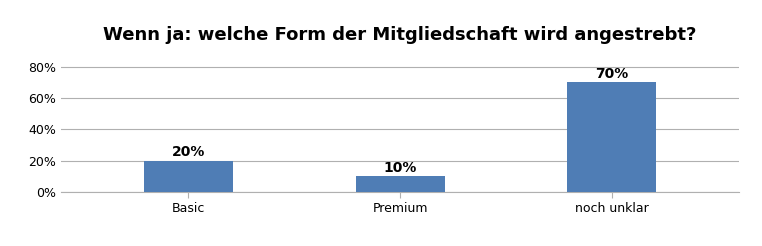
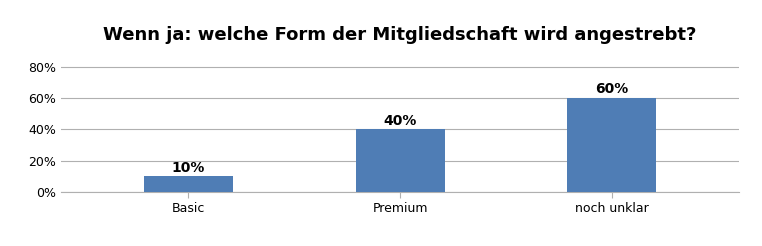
Basic: 20% -> 10%
Premium: 10% -> 40%
noch unklar: 70% -> 60%
